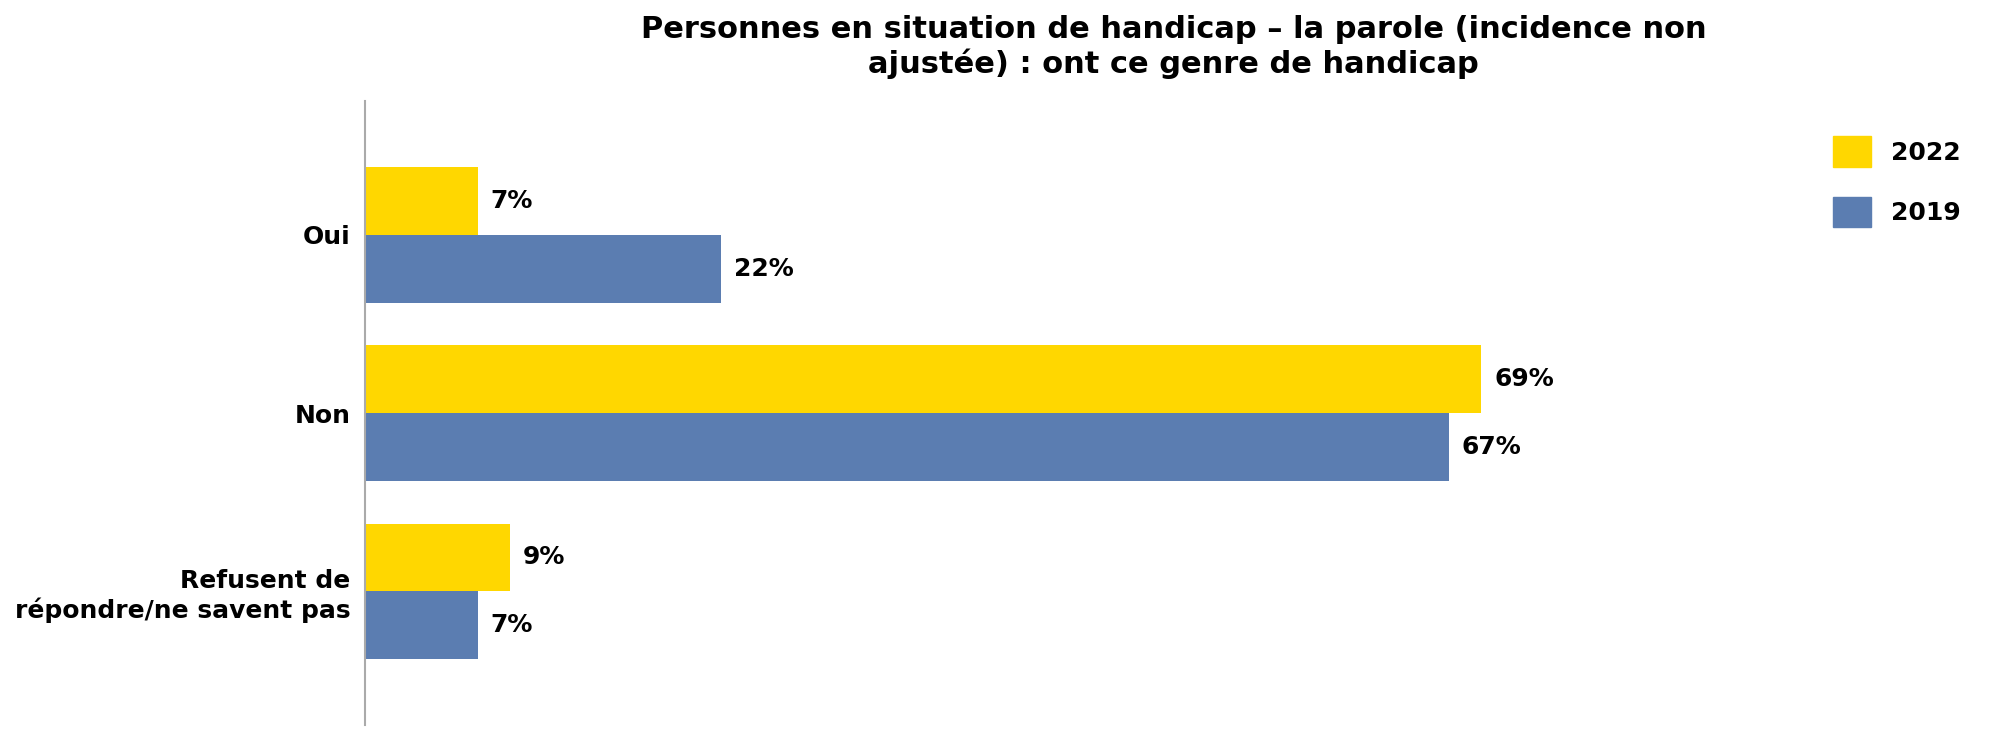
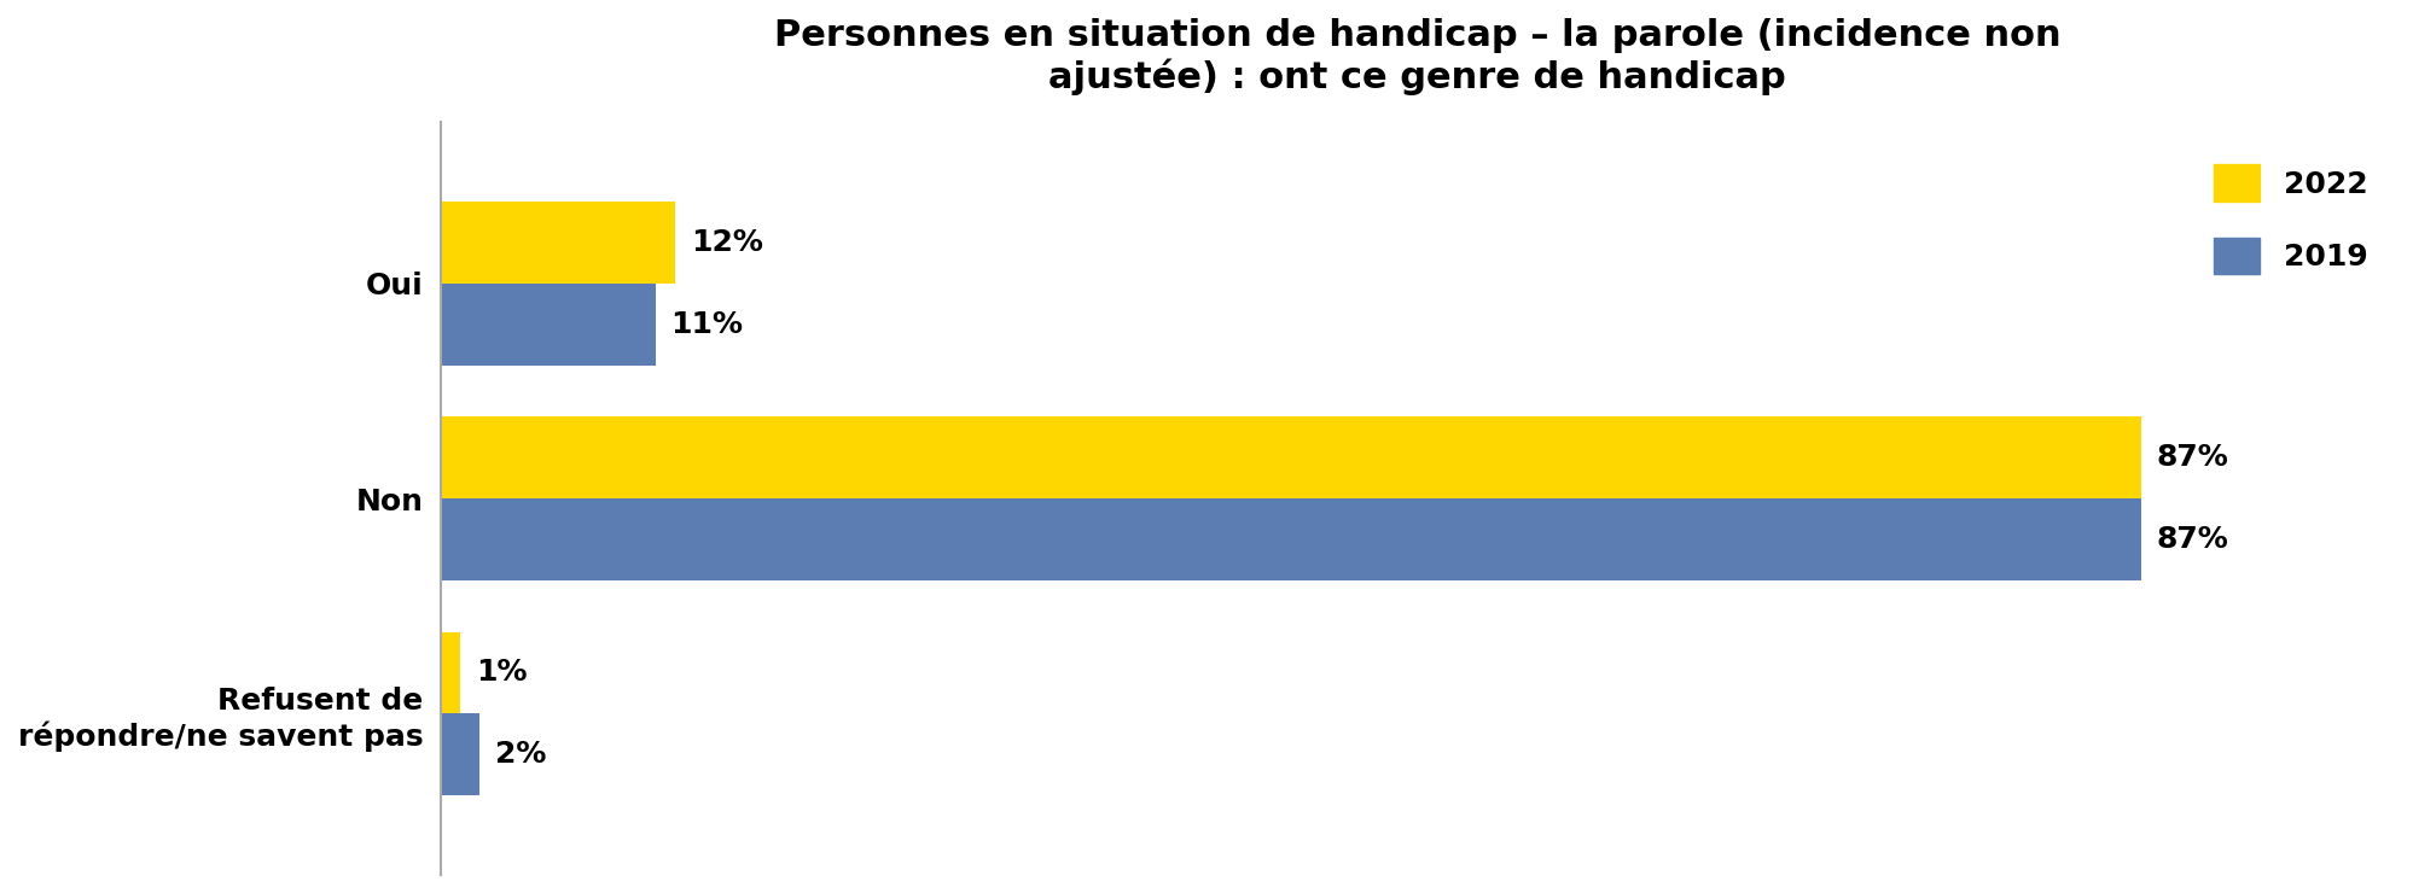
2022/Oui: 7% -> 12%
2019/Oui: 22% -> 11%
2022/Non: 69% -> 87%
2019/Non: 67% -> 87%
2022/Refusent de répondre/ne savent pas: 9% -> 1%
2019/Refusent de répondre/ne savent pas: 7% -> 2%
